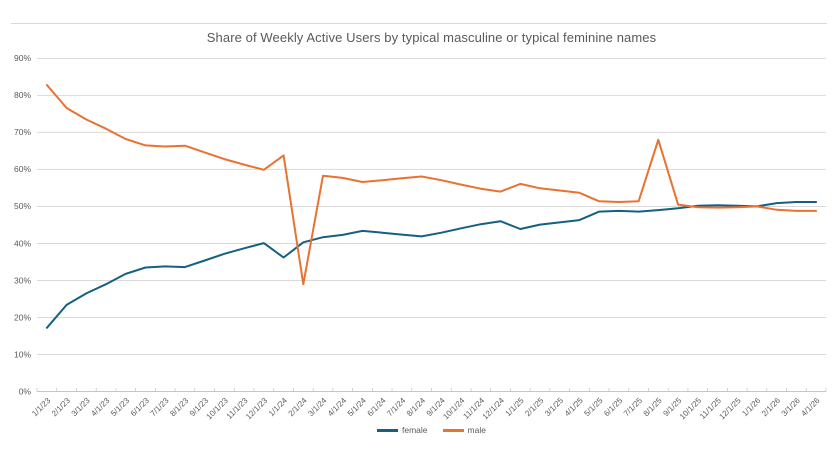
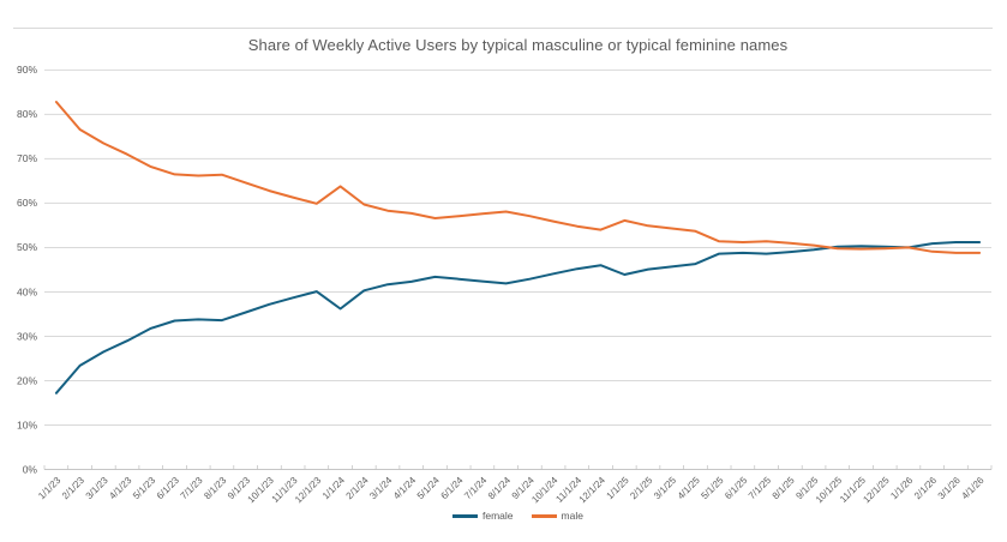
male/2/1/24: 29% -> 60%
male/8/1/25: 68% -> 51%
